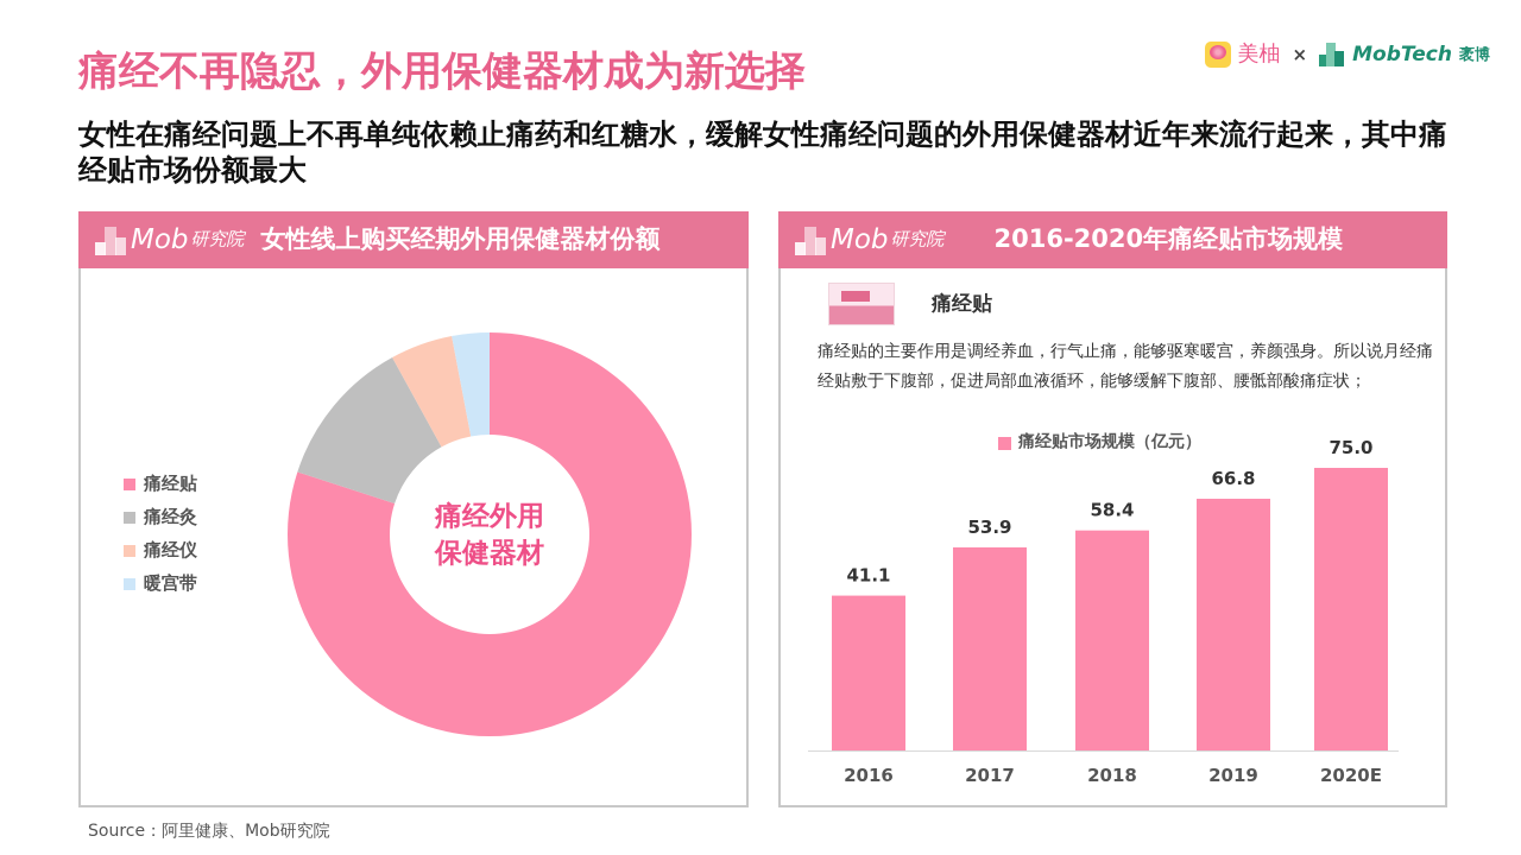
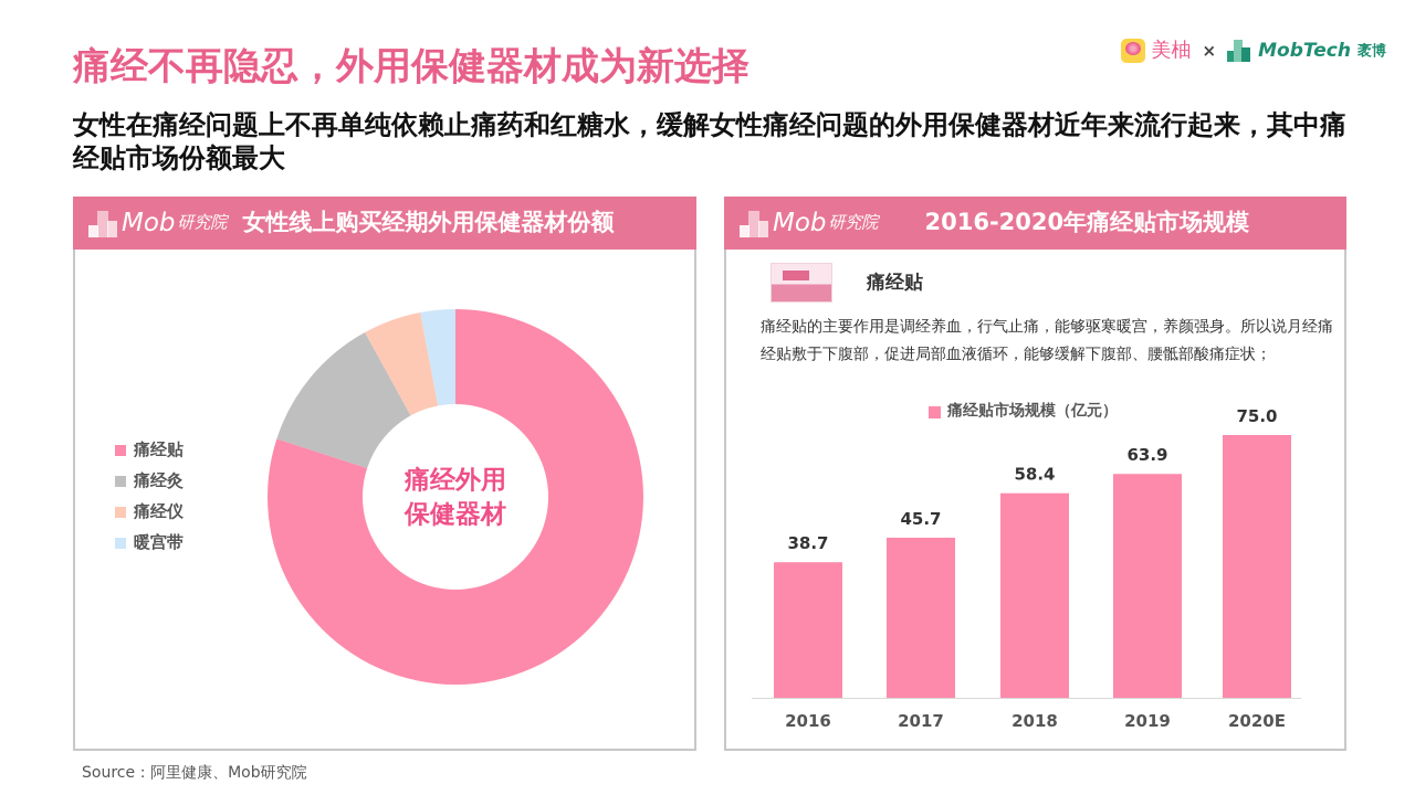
2016-2020年痛经贴市场规模/2016: 41.1 -> 38.7
2016-2020年痛经贴市场规模/2017: 53.9 -> 45.7
2016-2020年痛经贴市场规模/2019: 66.8 -> 63.9
